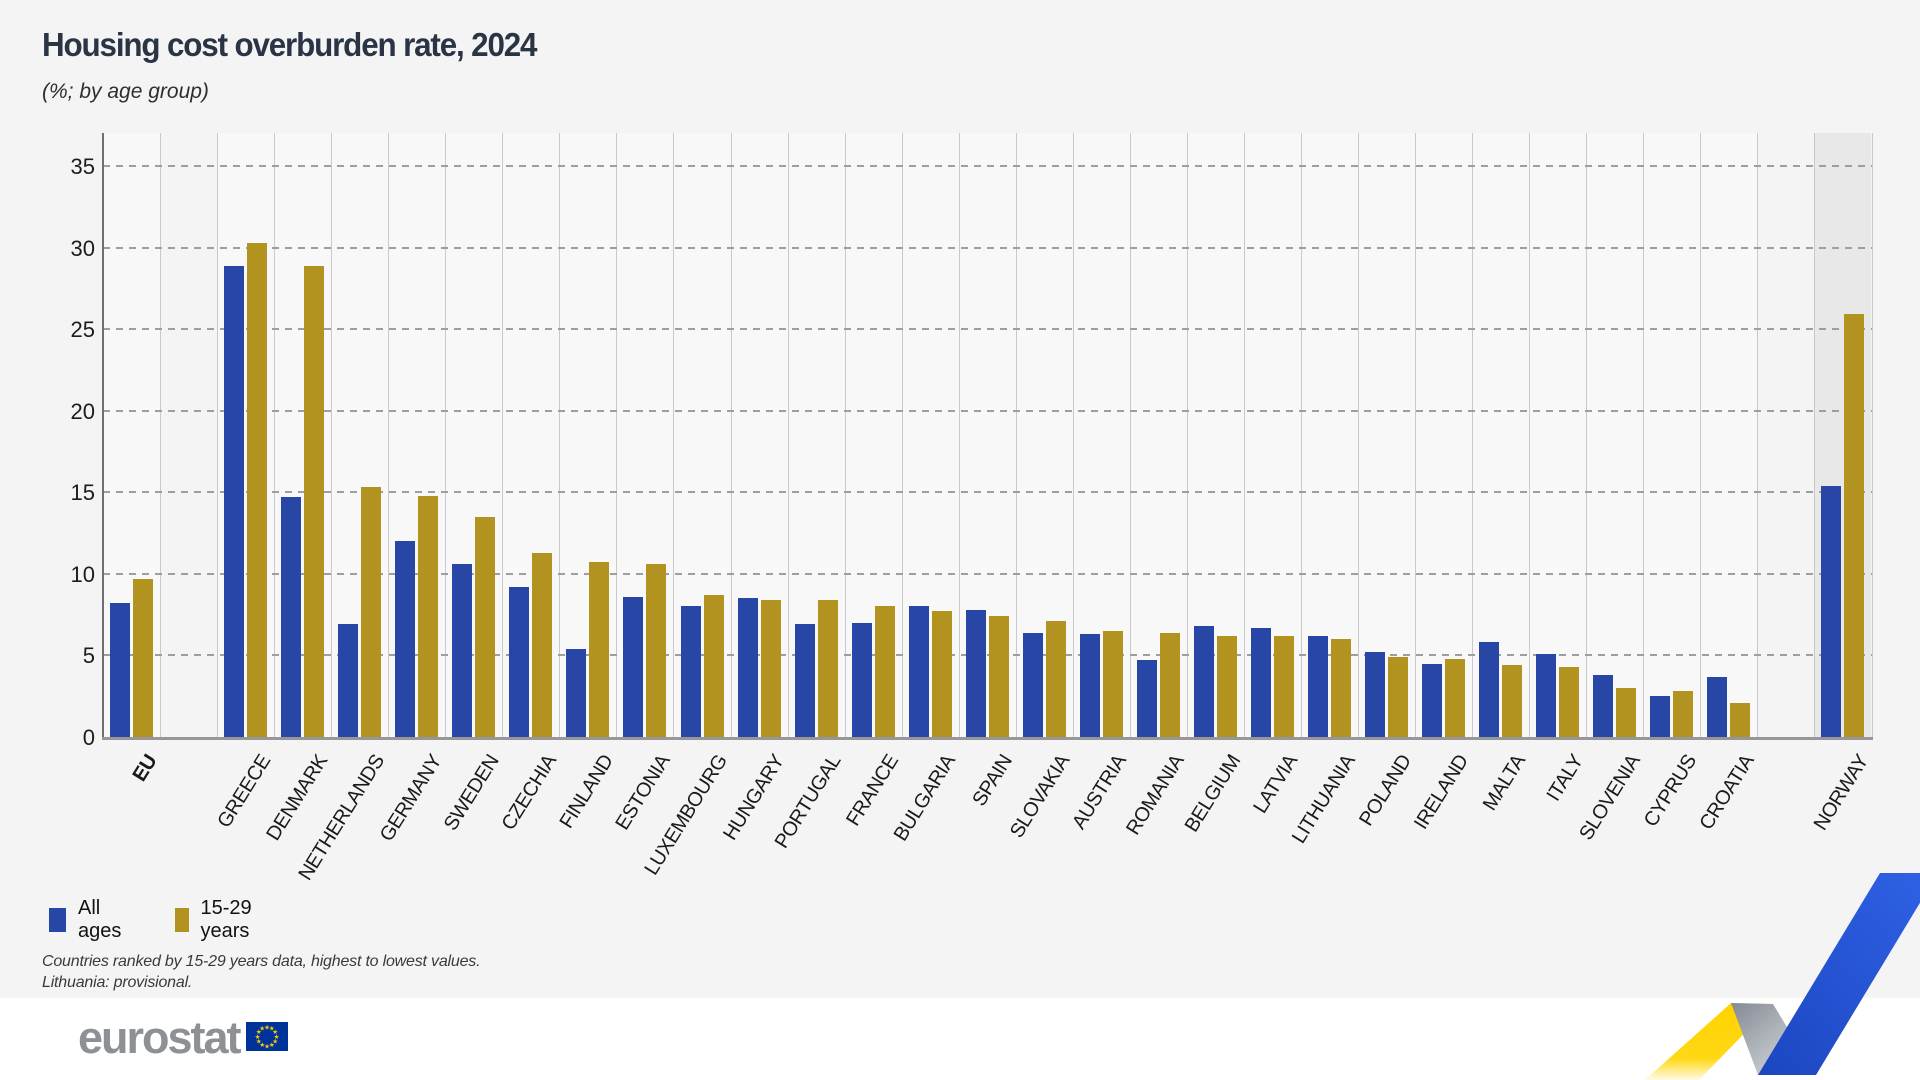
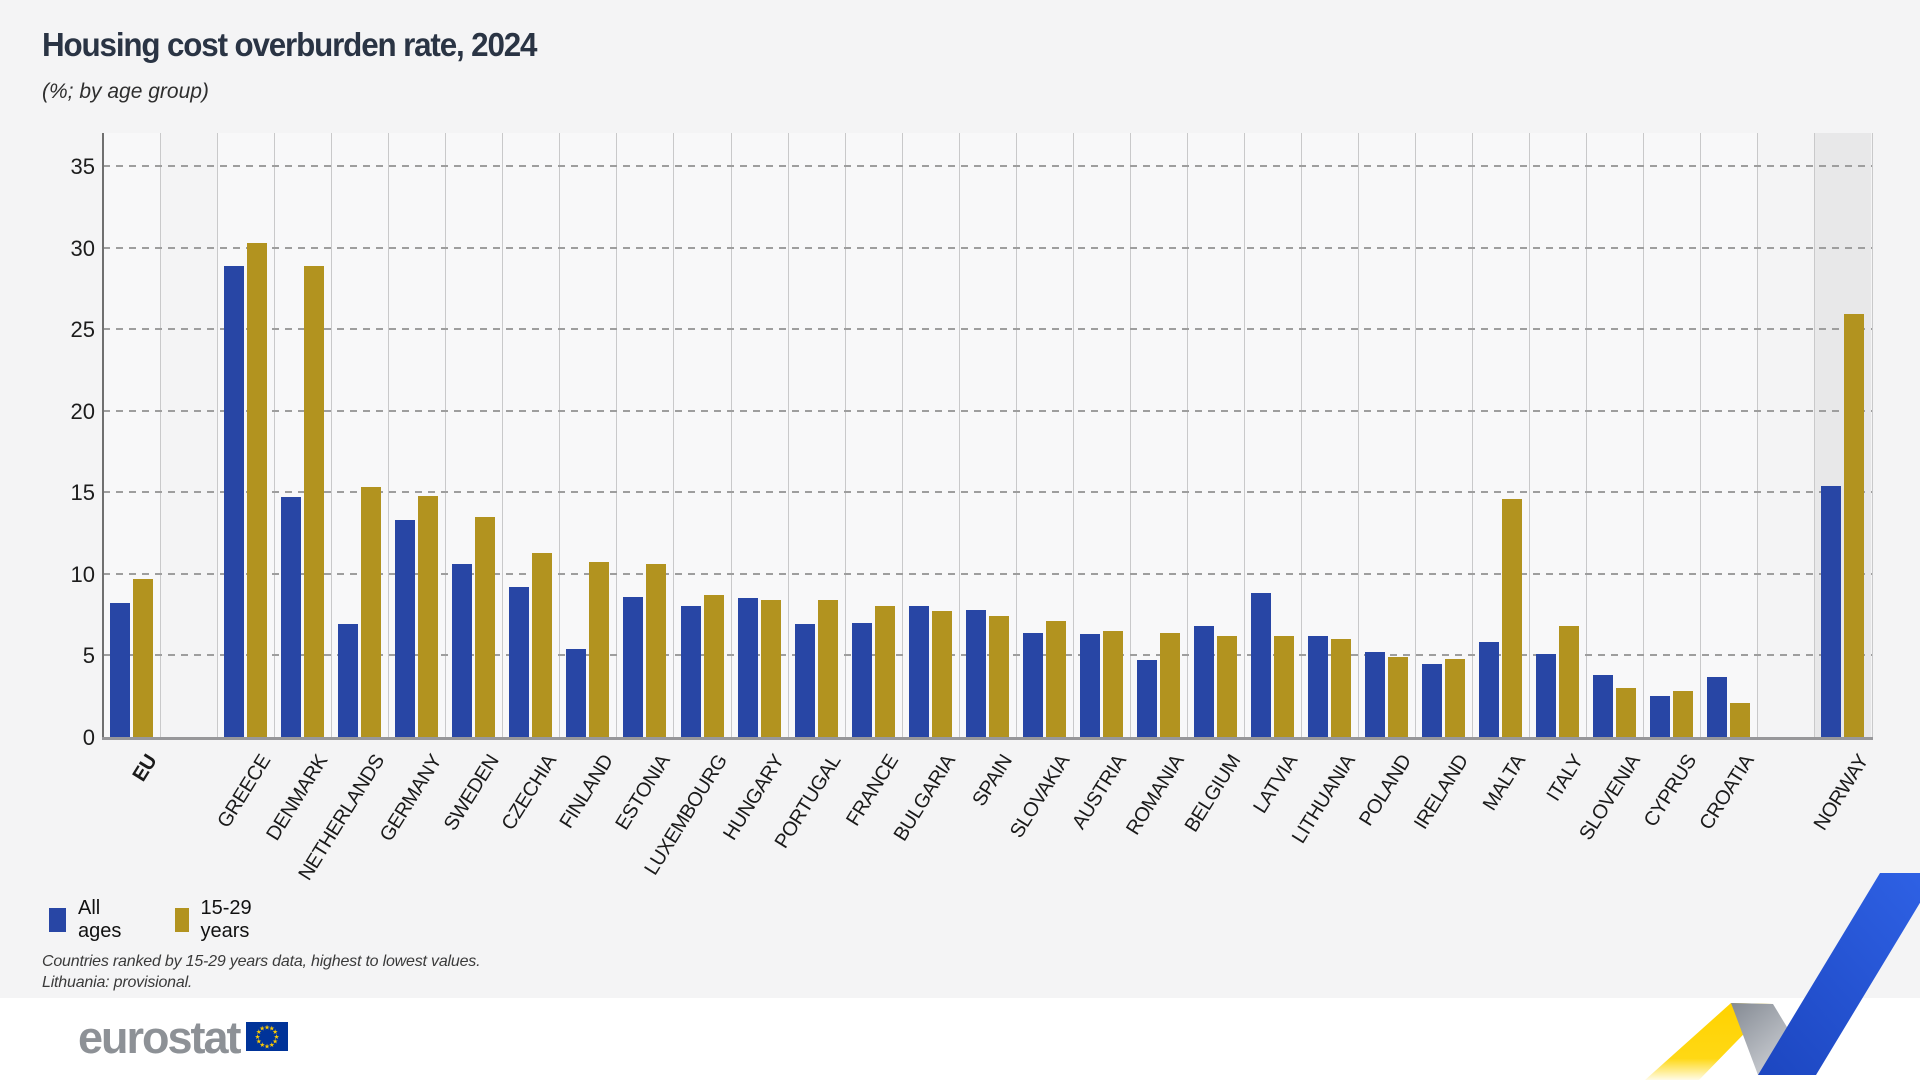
All ages/GERMANY: 12.0 -> 13.3
All ages/LATVIA: 6.7 -> 8.8
15-29 years/MALTA: 4.4 -> 14.6
15-29 years/ITALY: 4.3 -> 6.8
